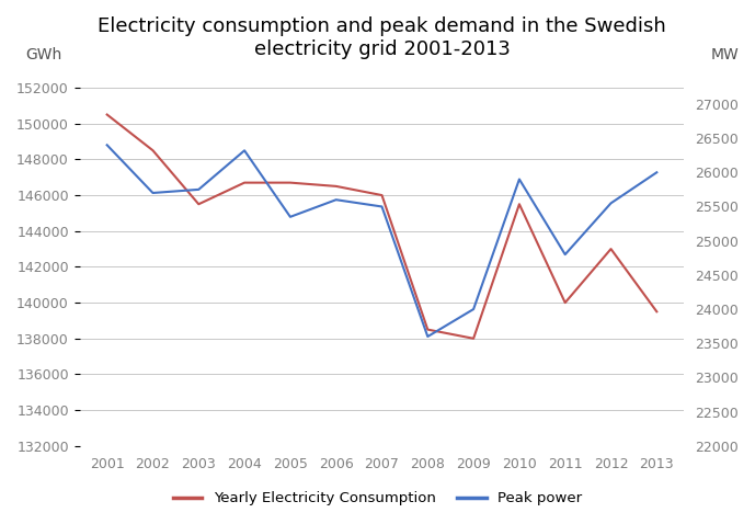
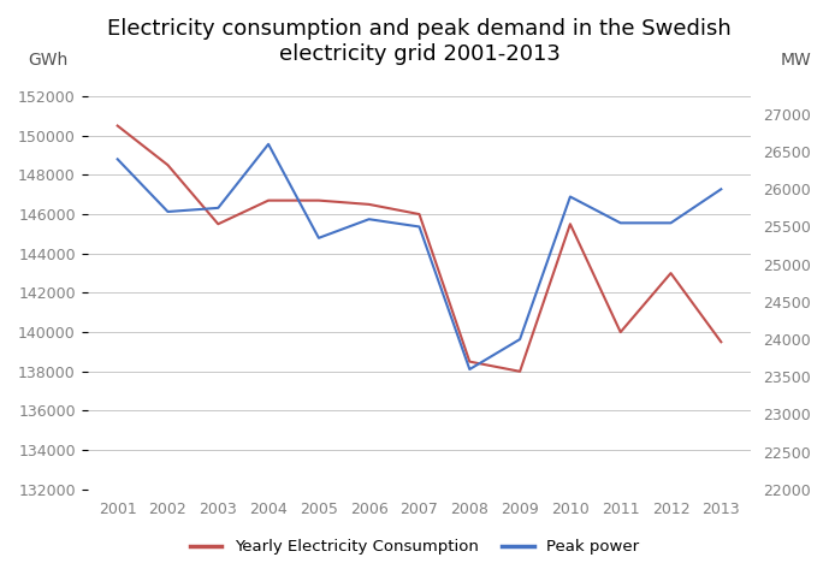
Peak power/2004: 26320 -> 26600
Peak power/2011: 24800 -> 25550
